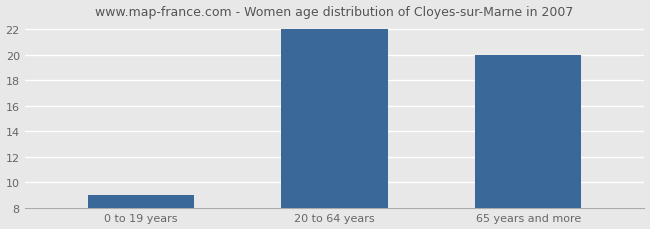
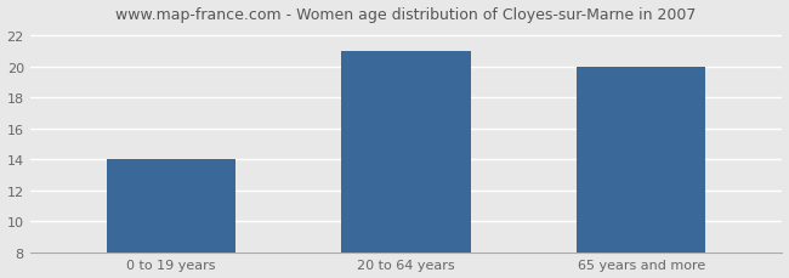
0 to 19 years: 9 -> 14
20 to 64 years: 22 -> 21
